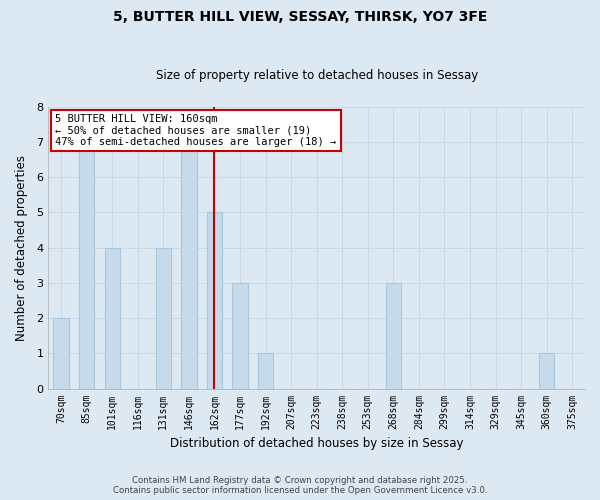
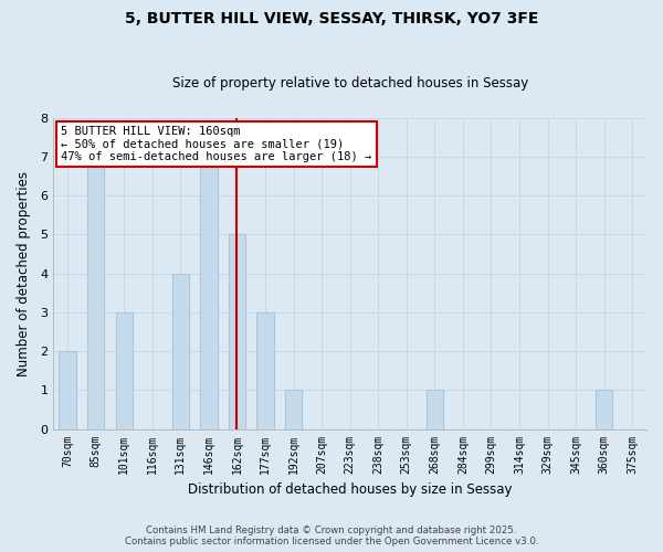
101sqm: 4 -> 3
268sqm: 3 -> 1
